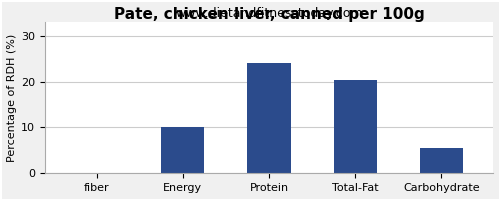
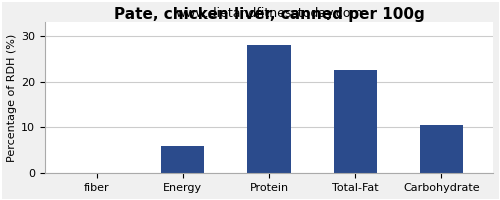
Energy: 10.0 -> 6.0
Protein: 24.0 -> 28.0
Total-Fat: 20.3 -> 22.5
Carbohydrate: 5.5 -> 10.5
